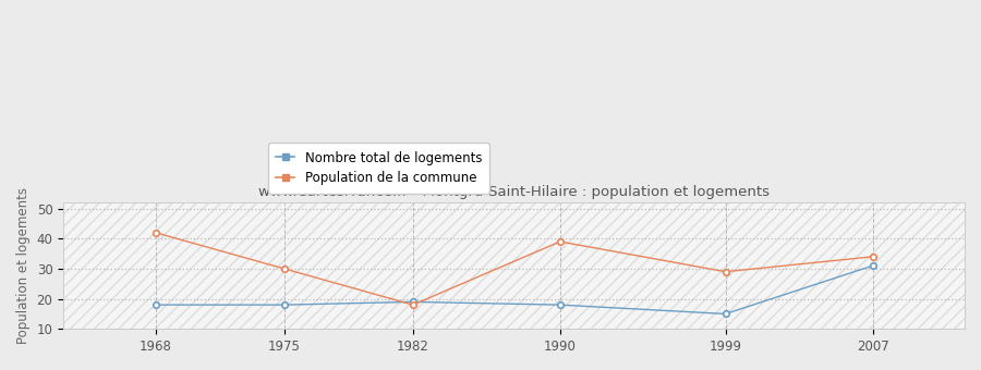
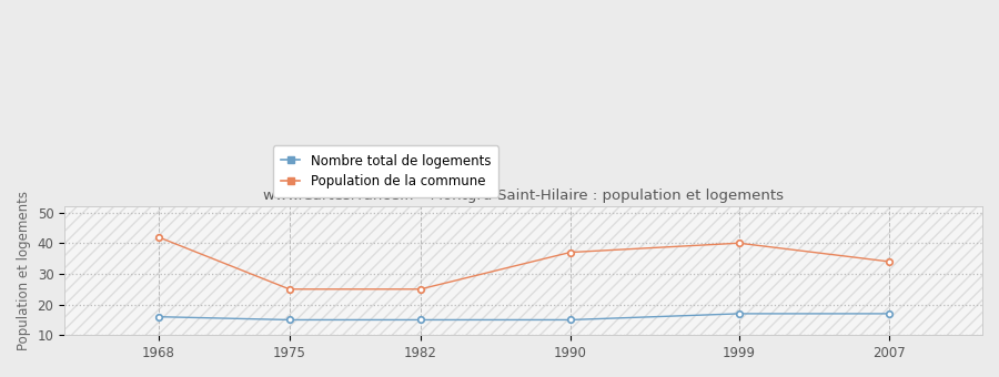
Nombre total de logements/1968: 18 -> 16
Nombre total de logements/1975: 18 -> 15
Population de la commune/1975: 30 -> 25
Nombre total de logements/1982: 19 -> 15
Population de la commune/1982: 18 -> 25
Nombre total de logements/1990: 18 -> 15
Population de la commune/1990: 39 -> 37
Nombre total de logements/1999: 15 -> 17
Population de la commune/1999: 29 -> 40
Nombre total de logements/2007: 31 -> 17
